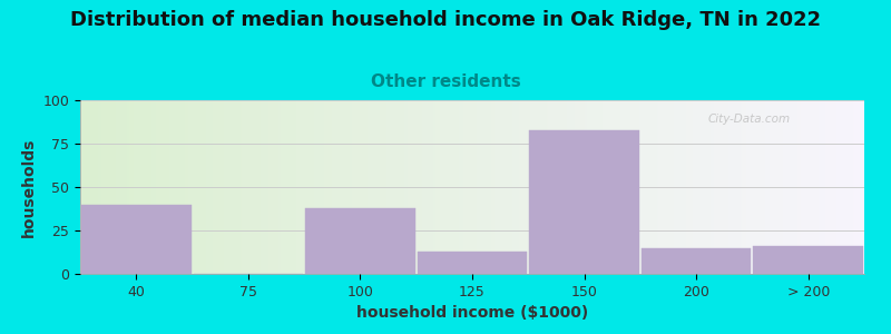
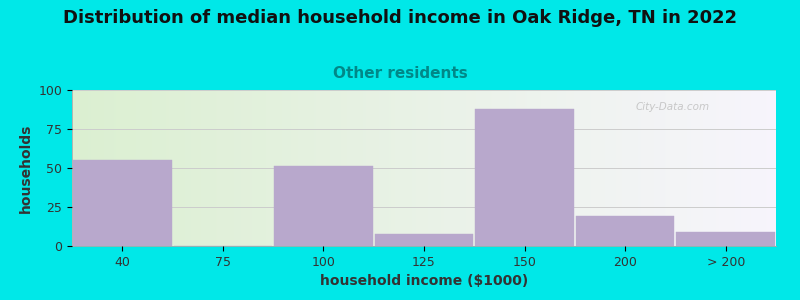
40: 40 -> 55
100: 38 -> 51
125: 13 -> 8
150: 83 -> 88
200: 15 -> 19
> 200: 16 -> 9
